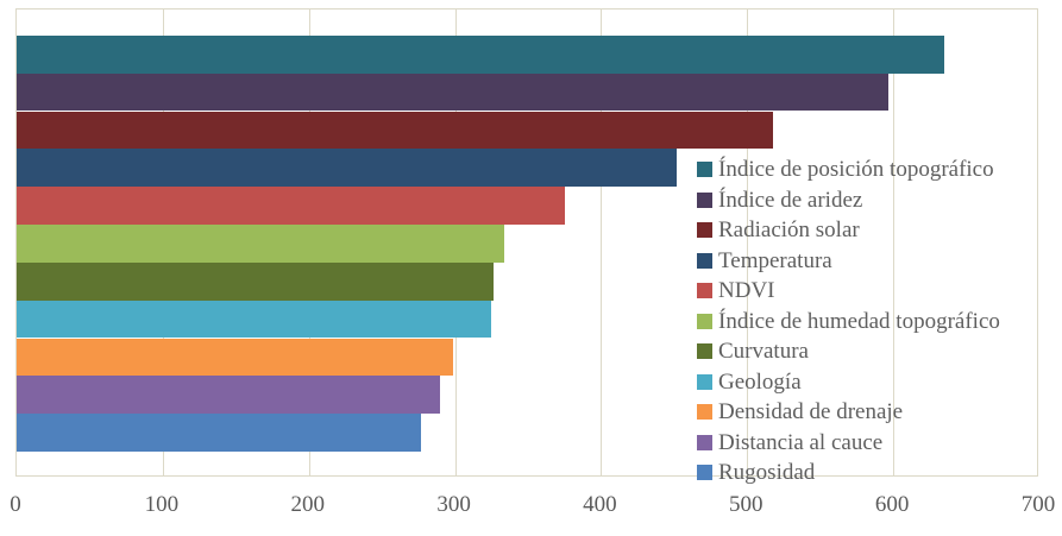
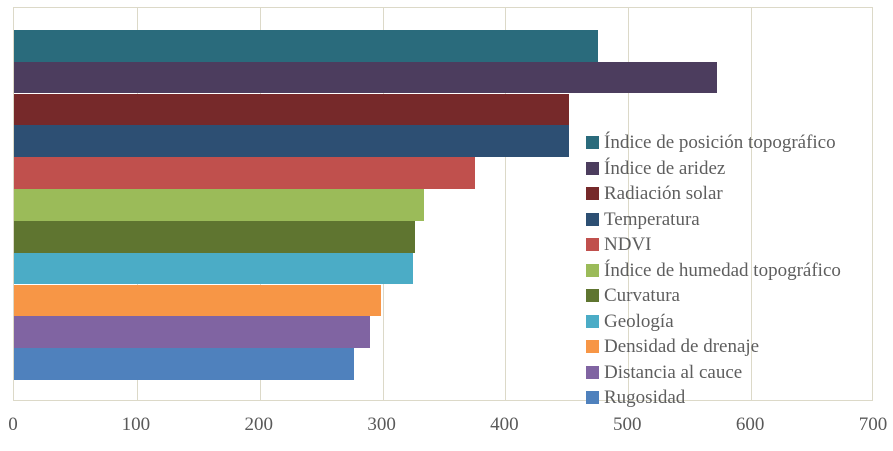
Índice de posición topográfico: 635 -> 475
Índice de aridez: 597 -> 572
Radiación solar: 518 -> 452
